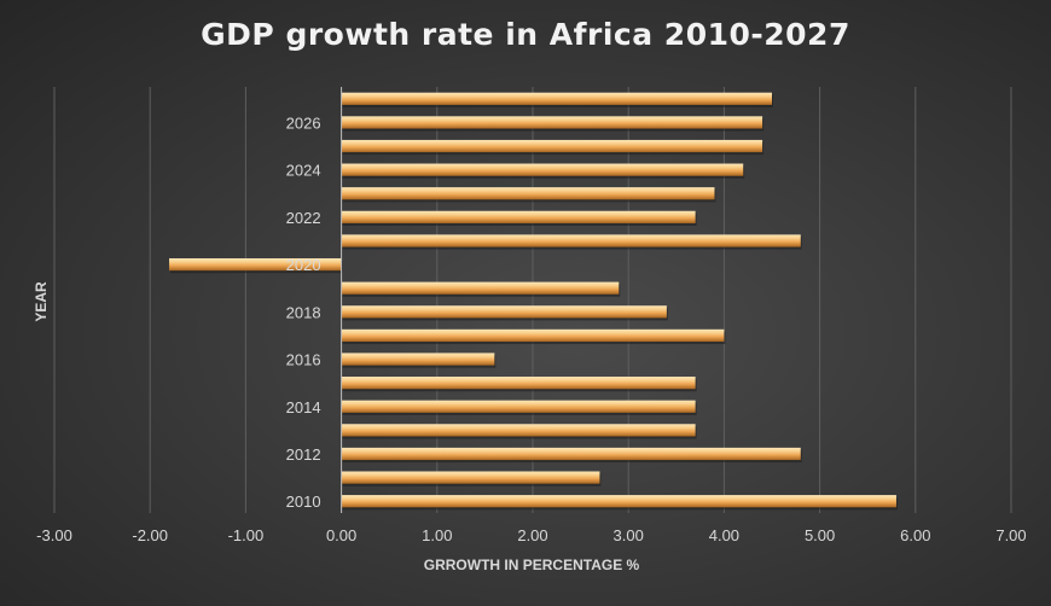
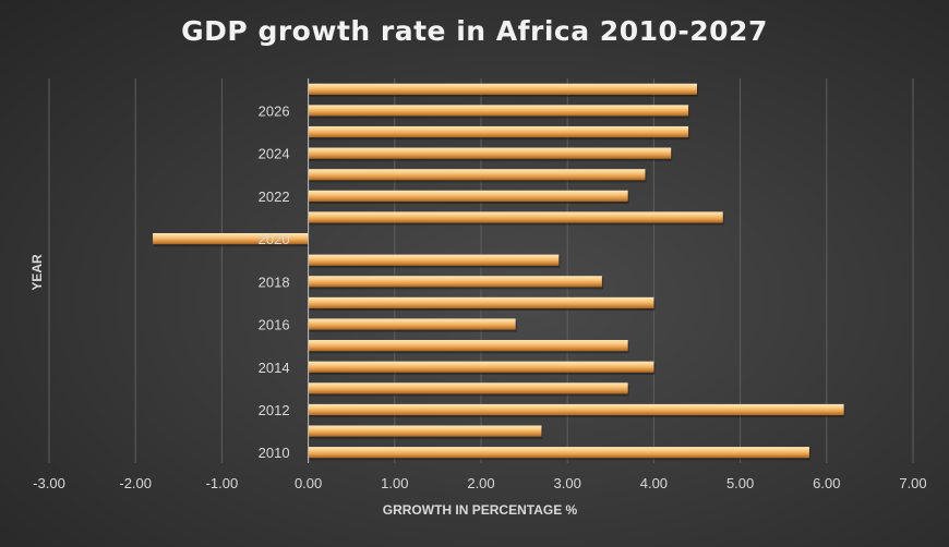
2012: 4.8 -> 6.2
2014: 3.7 -> 4.0
2016: 1.6 -> 2.4
